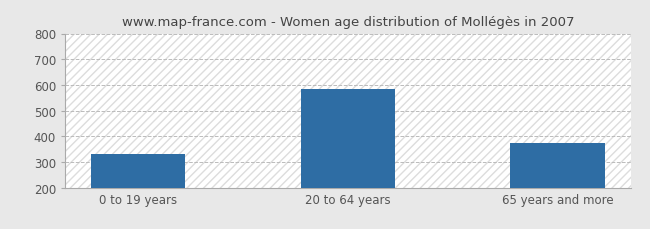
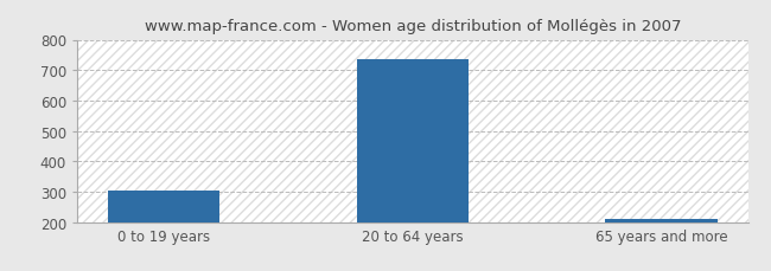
0 to 19 years: 330 -> 305
20 to 64 years: 585 -> 737
65 years and more: 375 -> 212
